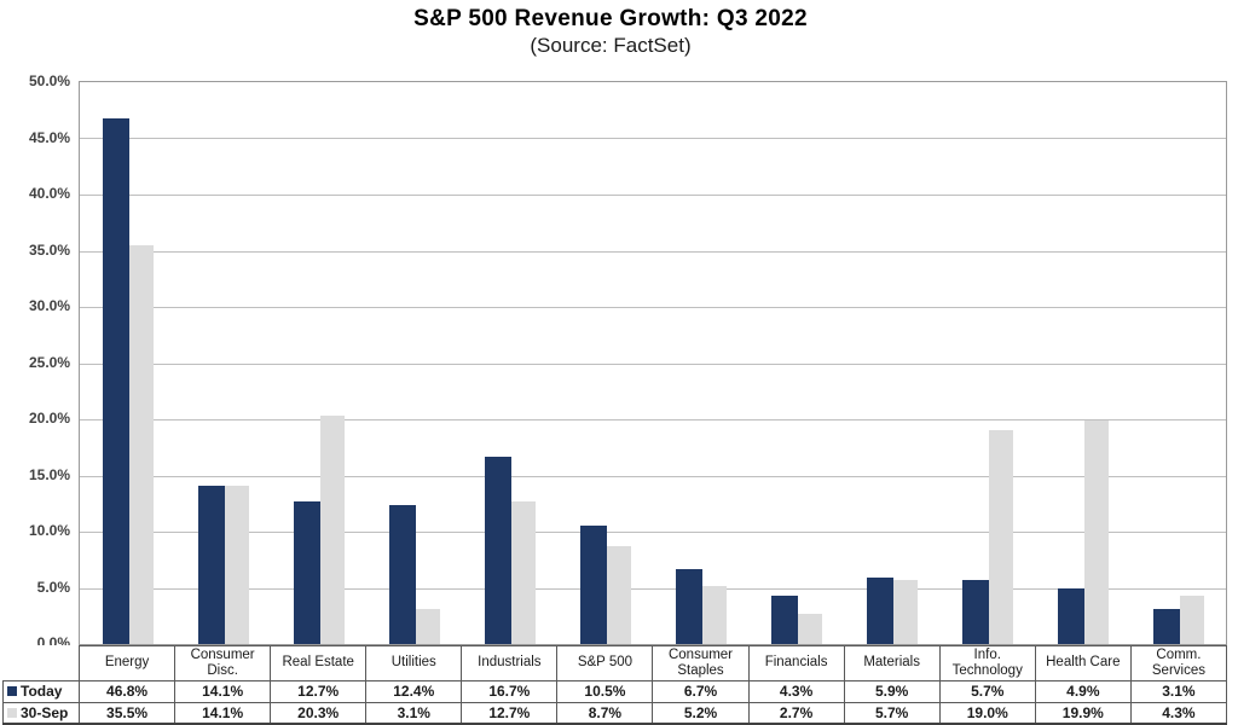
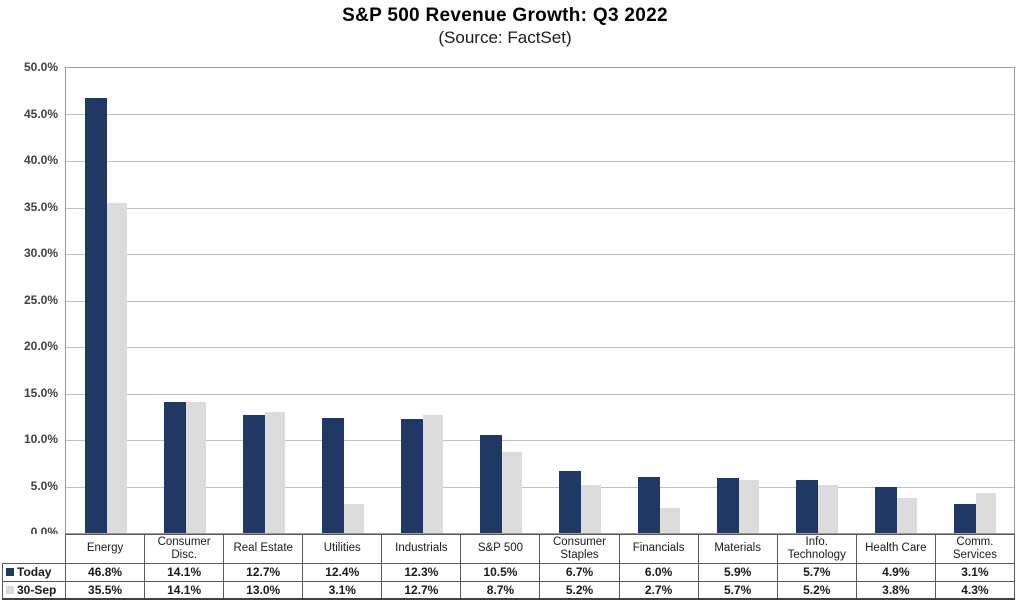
30-Sep/Real Estate: 20.3% -> 13.0%
Today/Industrials: 16.7% -> 12.3%
Today/Financials: 4.3% -> 6.0%
30-Sep/Info. Technology: 19.0% -> 5.2%
30-Sep/Health Care: 19.9% -> 3.8%
